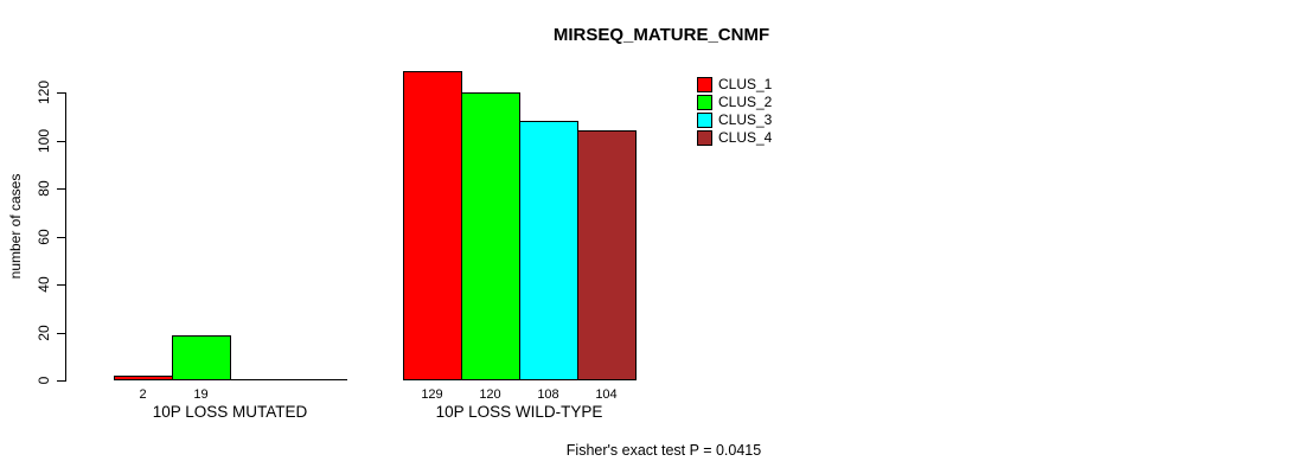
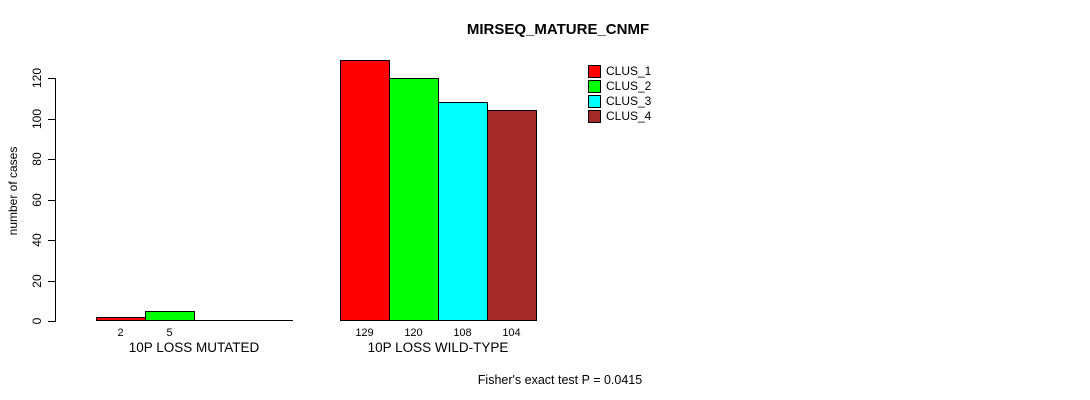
CLUS_2/10P LOSS MUTATED: 19 -> 5
